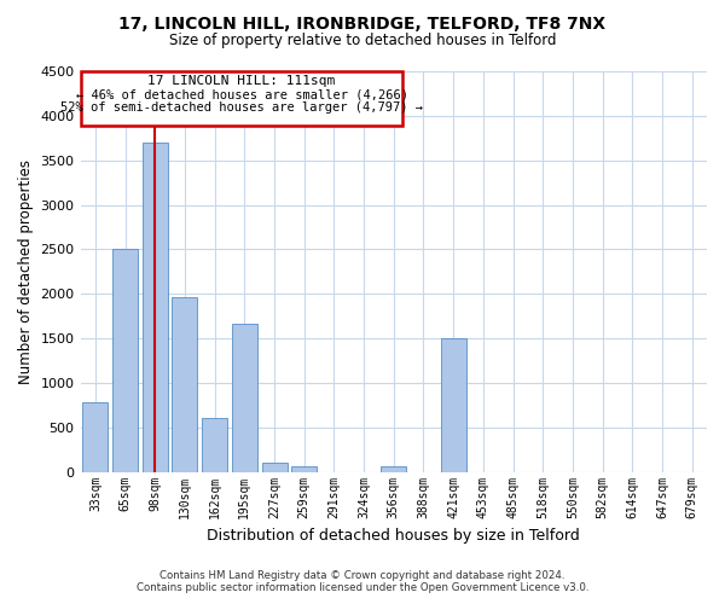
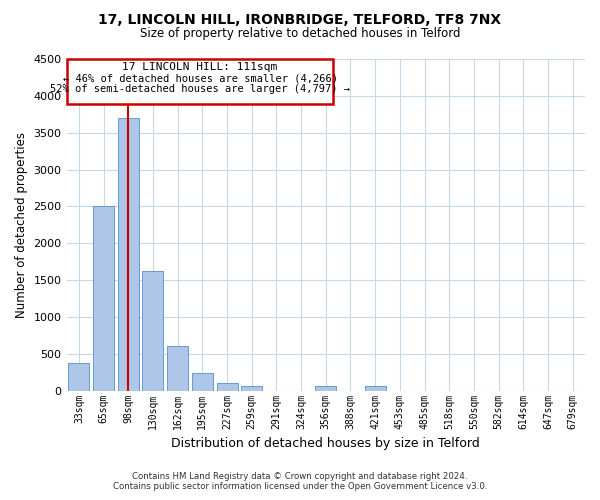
33sqm: 780 -> 380
130sqm: 1960 -> 1630
195sqm: 1660 -> 240
421sqm: 1500 -> 60
